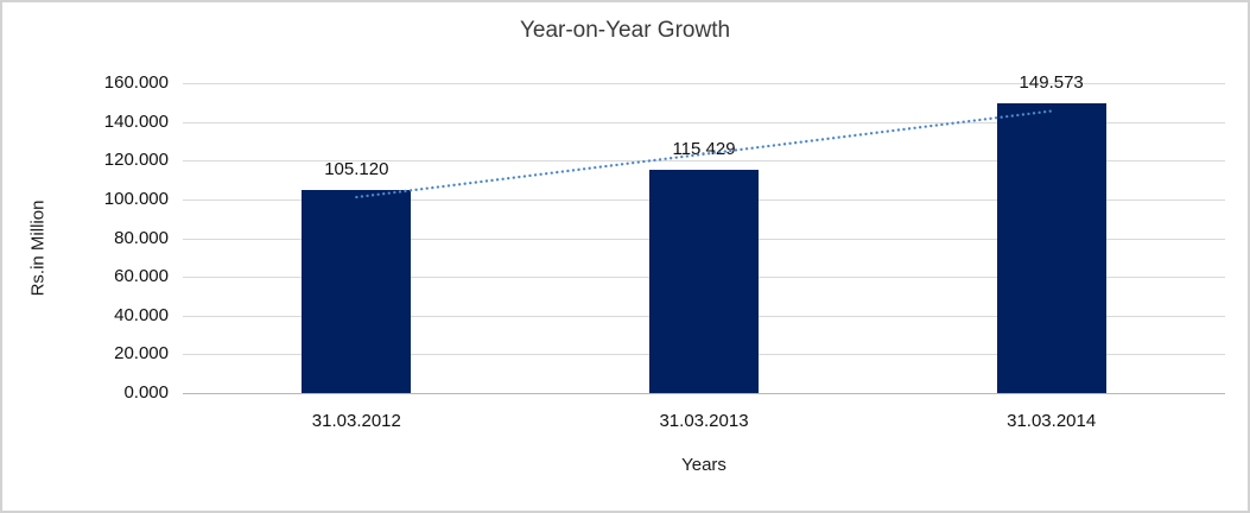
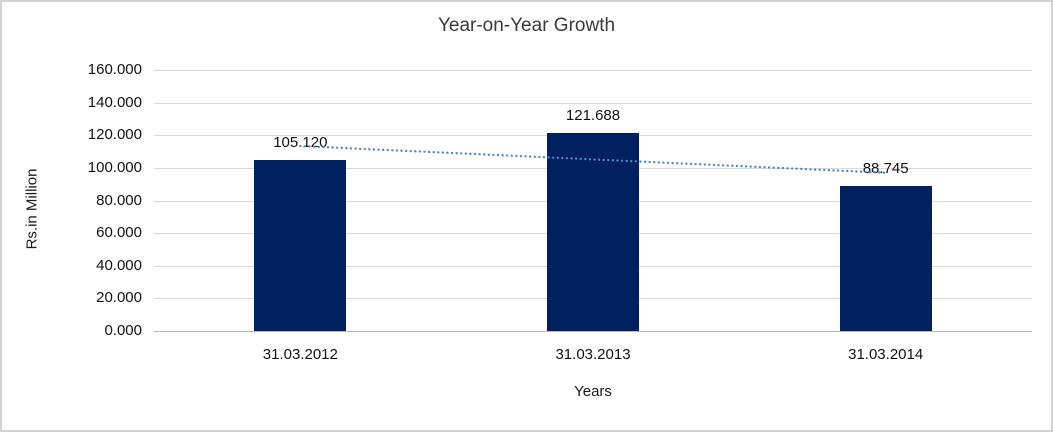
31.03.2013: 115.429 -> 121.688
31.03.2014: 149.573 -> 88.745
